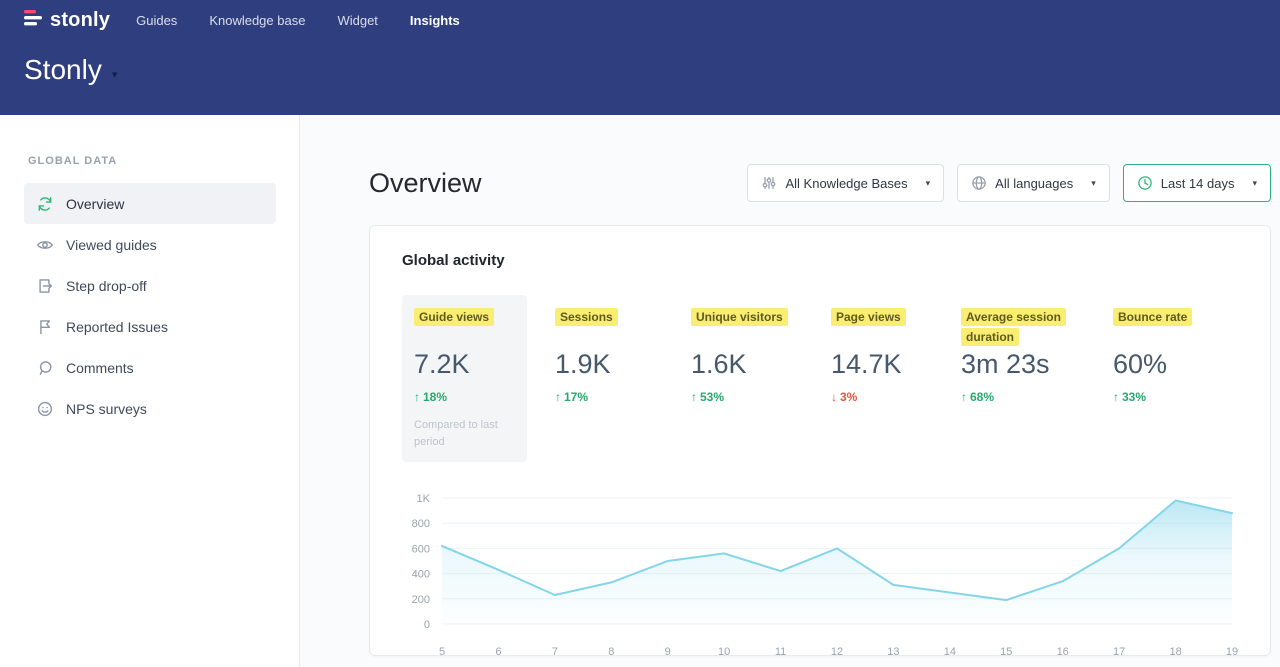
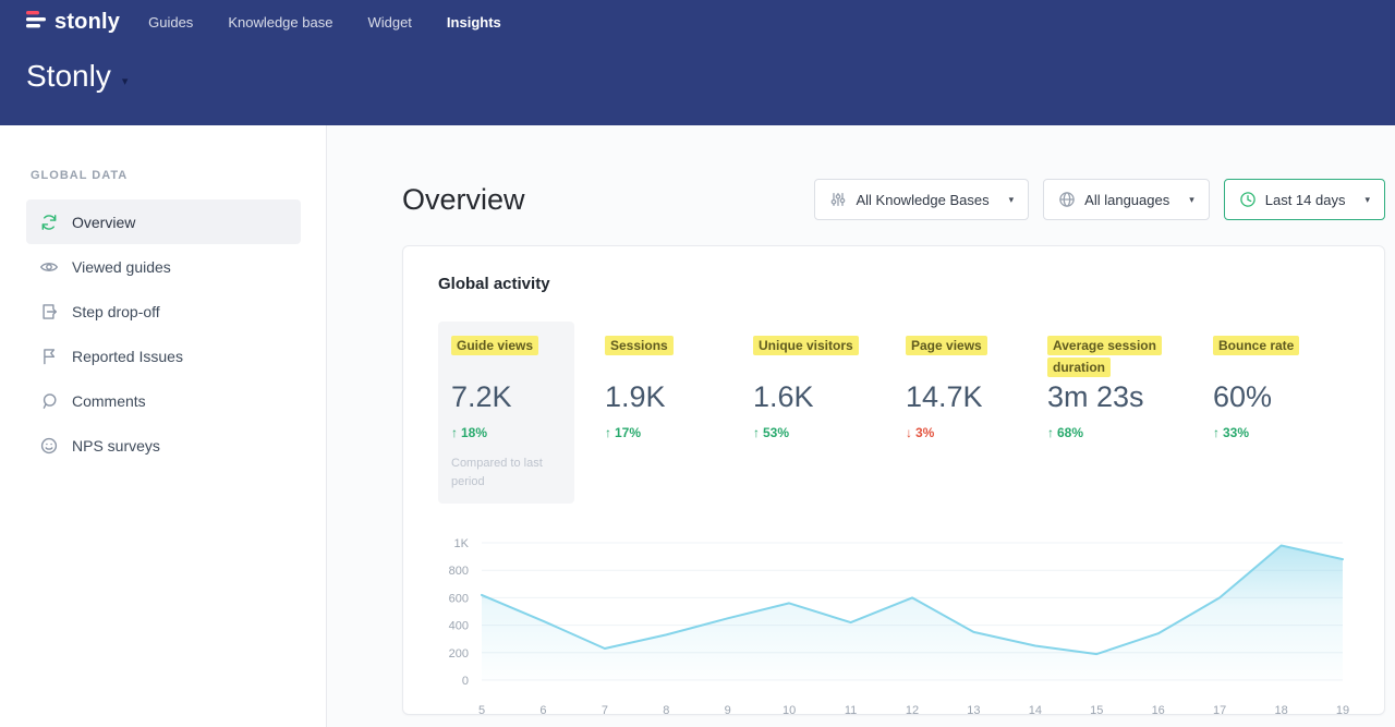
9: 500 -> 450
13: 310 -> 350
